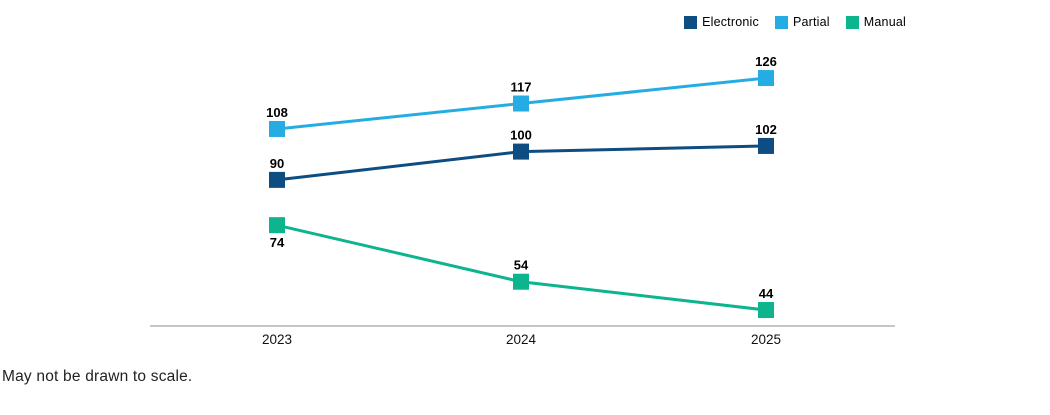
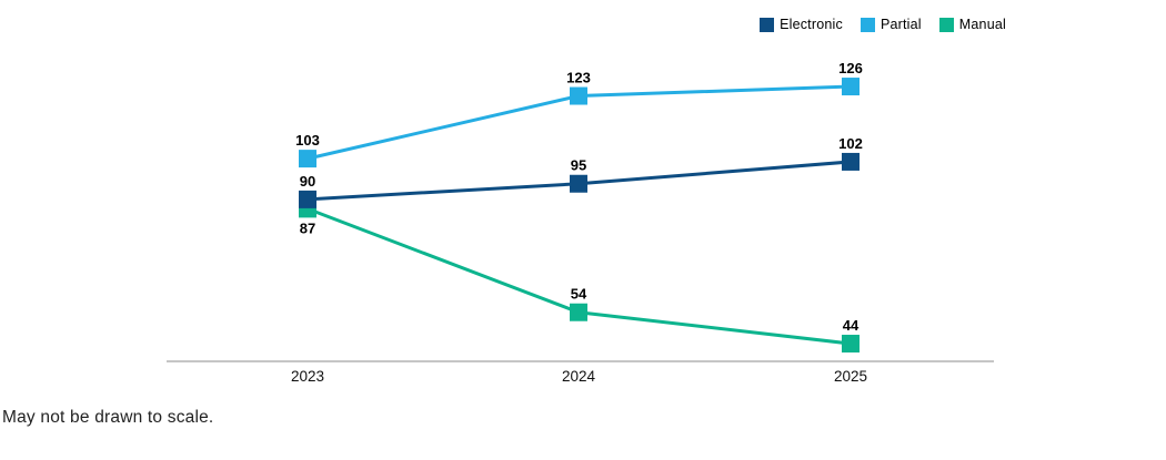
Partial/2023: 108 -> 103
Manual/2023: 74 -> 87
Electronic/2024: 100 -> 95
Partial/2024: 117 -> 123
